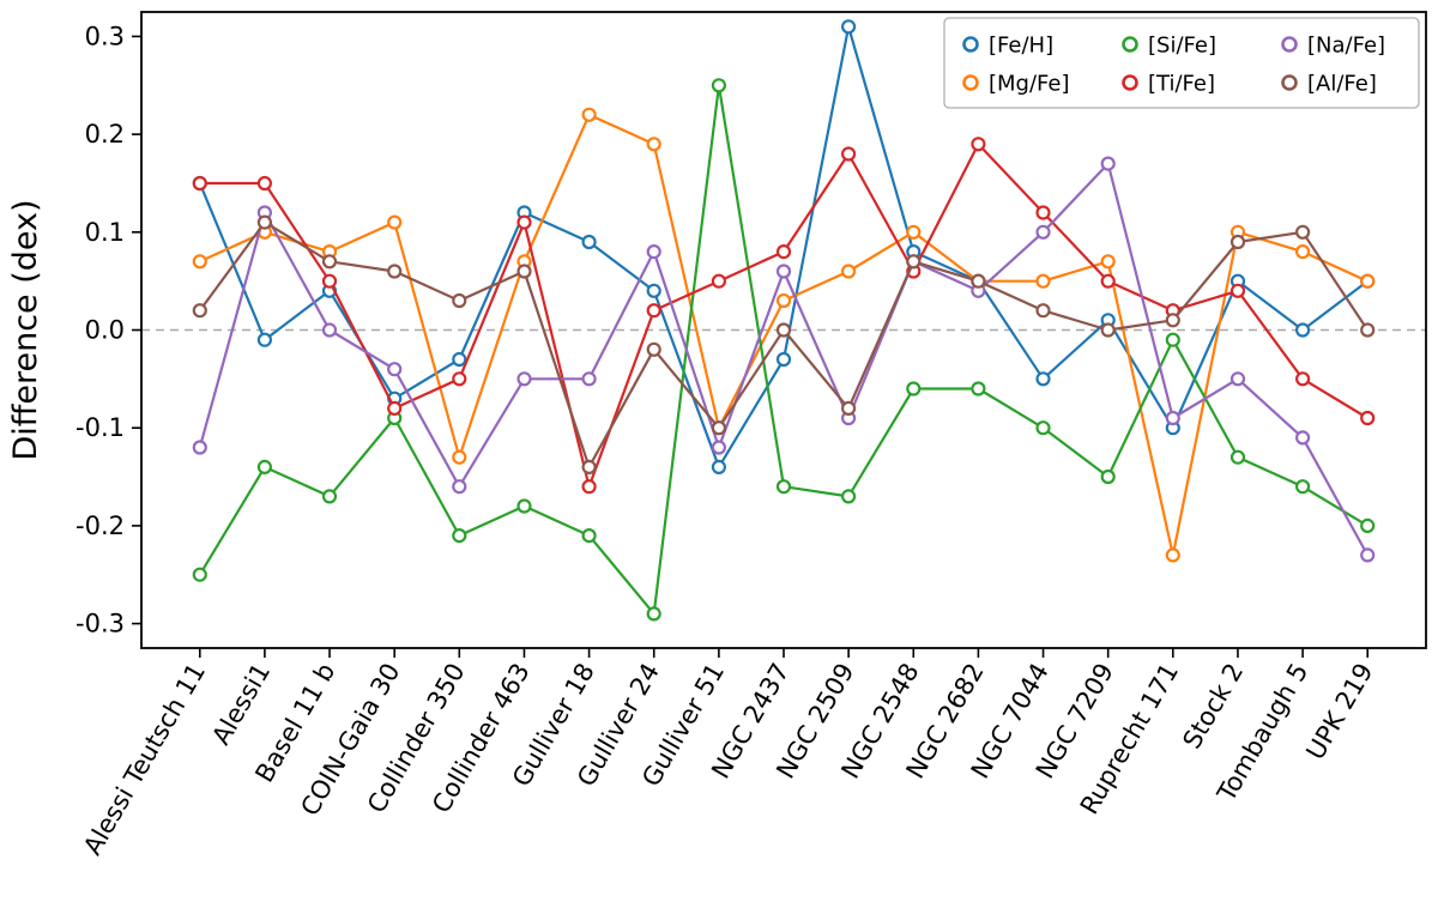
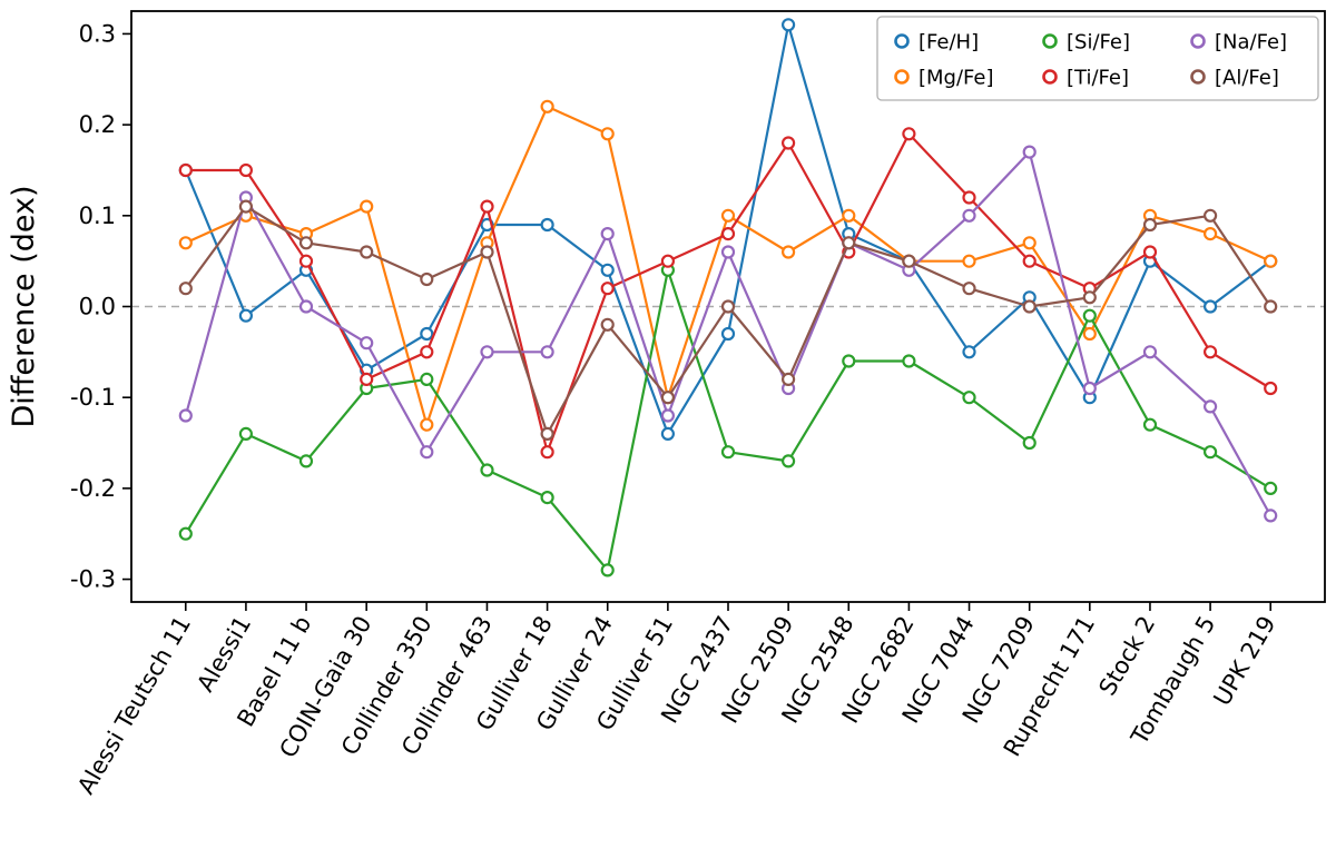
[Si/Fe]/Collinder 350: -0.21 -> -0.08
[Fe/H]/Collinder 463: 0.12 -> 0.09
[Si/Fe]/Gulliver 51: 0.25 -> 0.04
[Mg/Fe]/NGC 2437: 0.03 -> 0.10
[Mg/Fe]/Ruprecht 171: -0.23 -> -0.03
[Ti/Fe]/Stock 2: 0.04 -> 0.06
